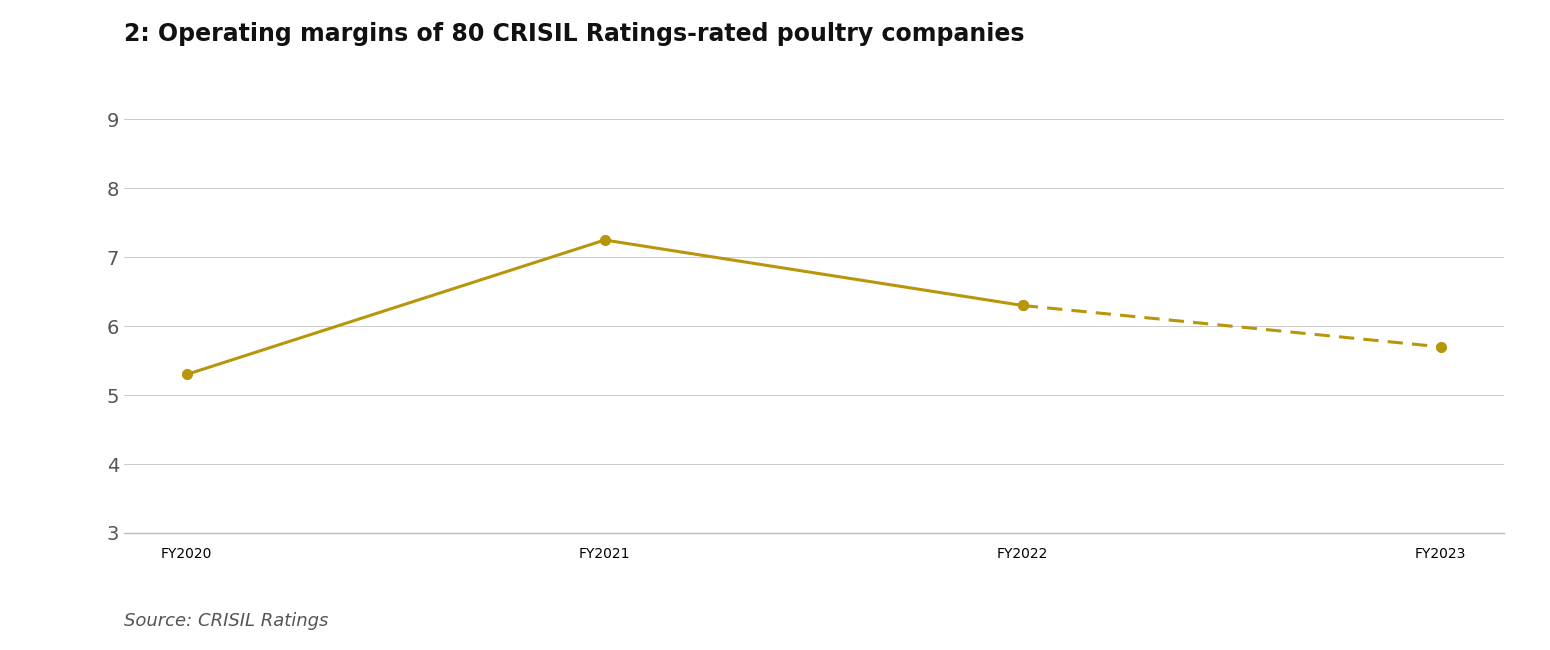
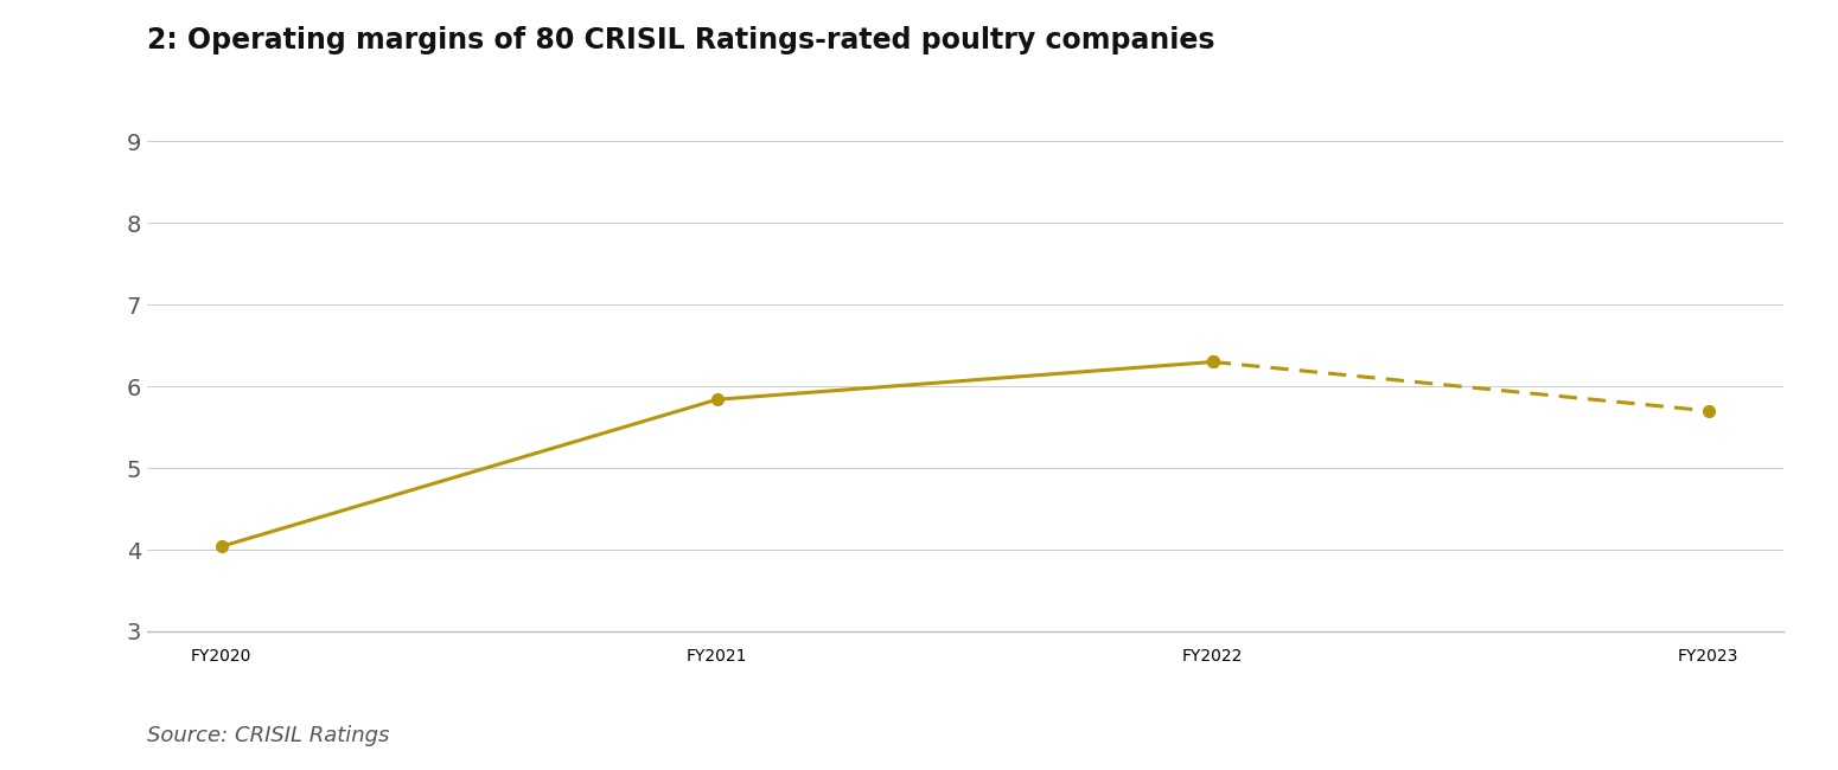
FY2020: 5.30 -> 4.04
FY2021: 7.25 -> 5.84
